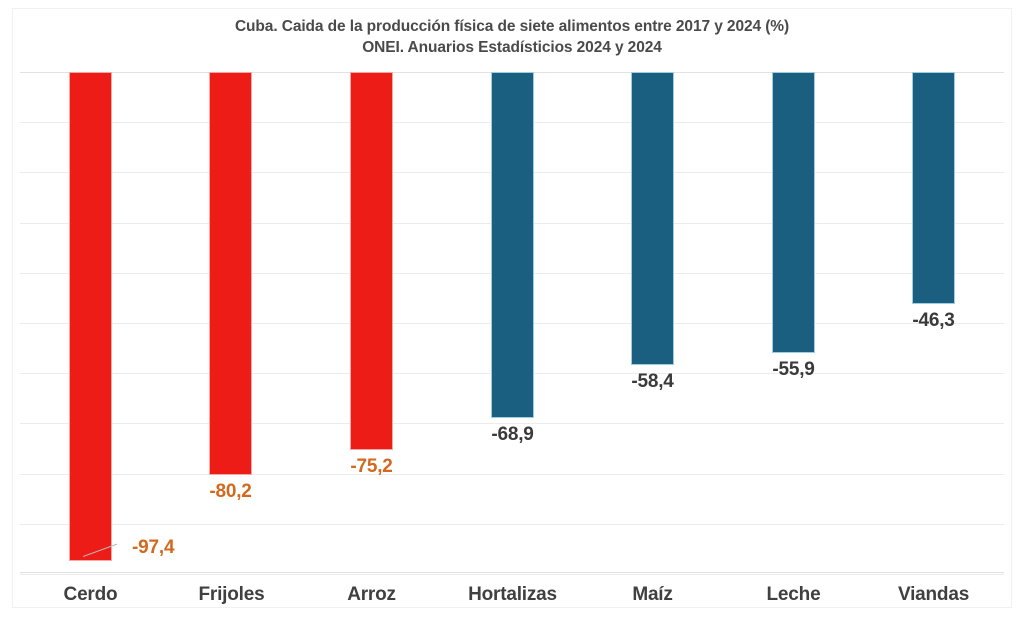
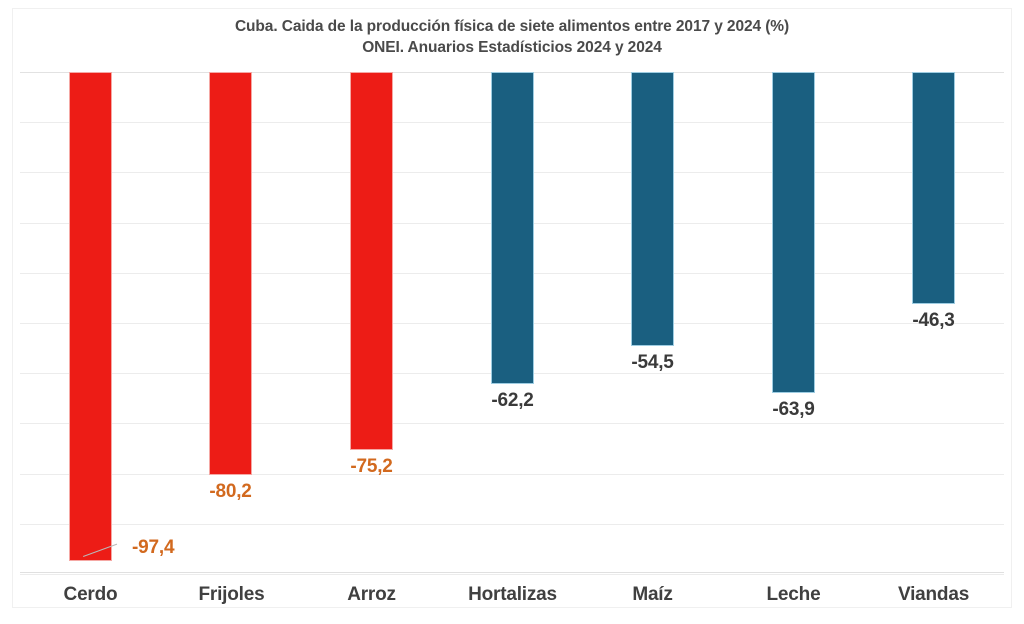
Hortalizas: -68,9 -> -62,2
Maíz: -58,4 -> -54,5
Leche: -55,9 -> -63,9
